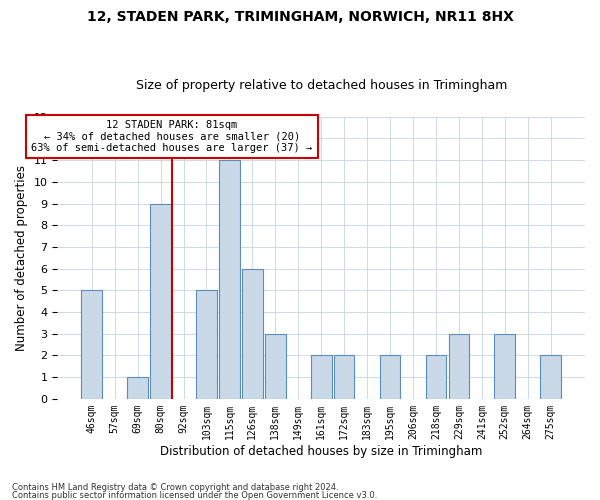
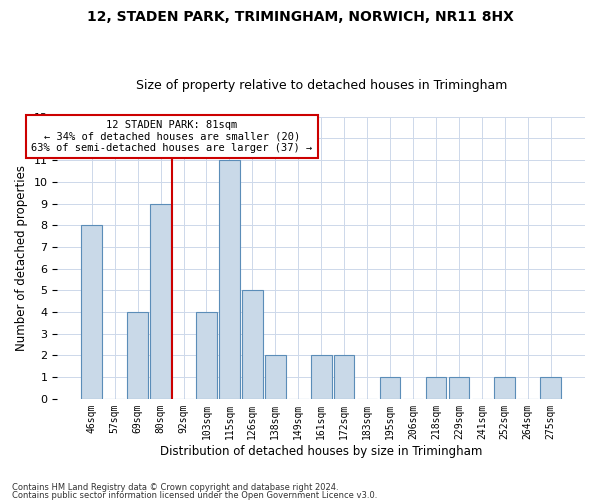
46sqm: 5 -> 8
69sqm: 1 -> 4
103sqm: 5 -> 4
126sqm: 6 -> 5
138sqm: 3 -> 2
195sqm: 2 -> 1
218sqm: 2 -> 1
229sqm: 3 -> 1
252sqm: 3 -> 1
275sqm: 2 -> 1
